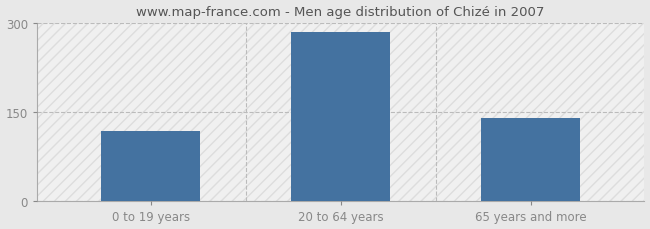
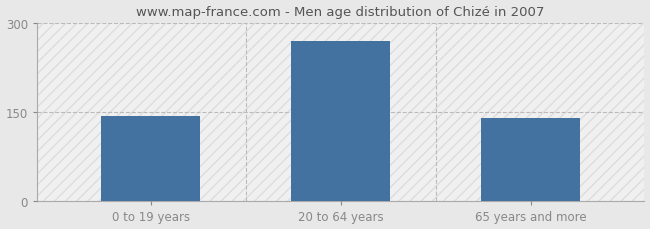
0 to 19 years: 118 -> 144
20 to 64 years: 284 -> 270
